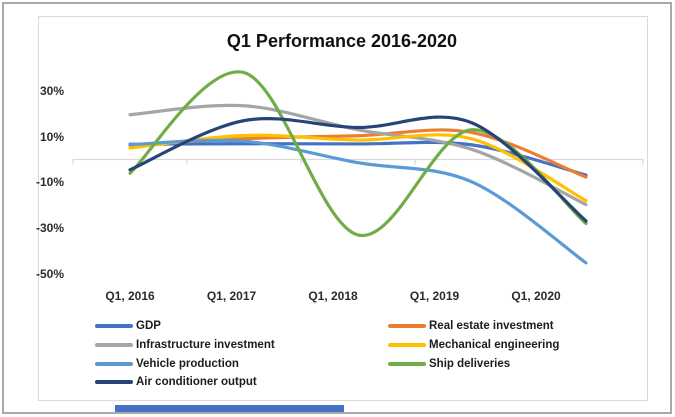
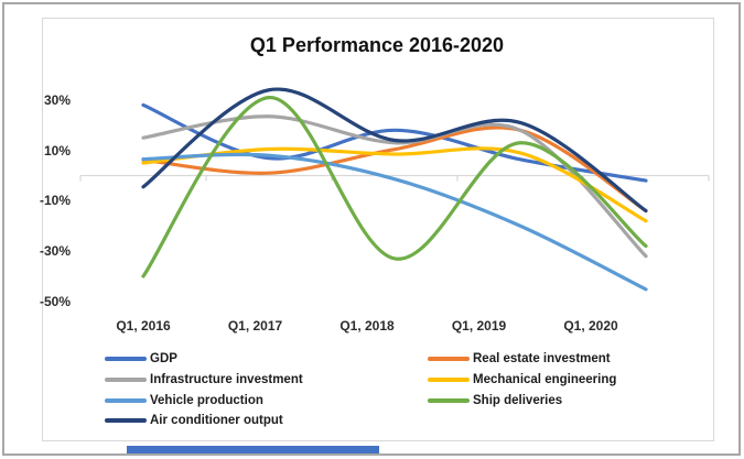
GDP/Q1, 2016: 7% -> 28%
Infrastructure investment/Q1, 2016: 20% -> 15%
Ship deliveries/Q1, 2016: -6% -> -40%
Real estate investment/Q1, 2017: 9% -> 1%
Ship deliveries/Q1, 2017: 38% -> 31%
Air conditioner output/Q1, 2017: 17% -> 34%
GDP/Q1, 2018: 7% -> 18%
Real estate investment/Q1, 2019: 12% -> 18%
Infrastructure investment/Q1, 2019: 4% -> 18%
Vehicle production/Q1, 2019: -10% -> -20%
Air conditioner output/Q1, 2019: 16% -> 21%
GDP/Q1, 2020: -7% -> -2%
Real estate investment/Q1, 2020: -8% -> -14%
Infrastructure investment/Q1, 2020: -20% -> -32%
Air conditioner output/Q1, 2020: -27% -> -14%
